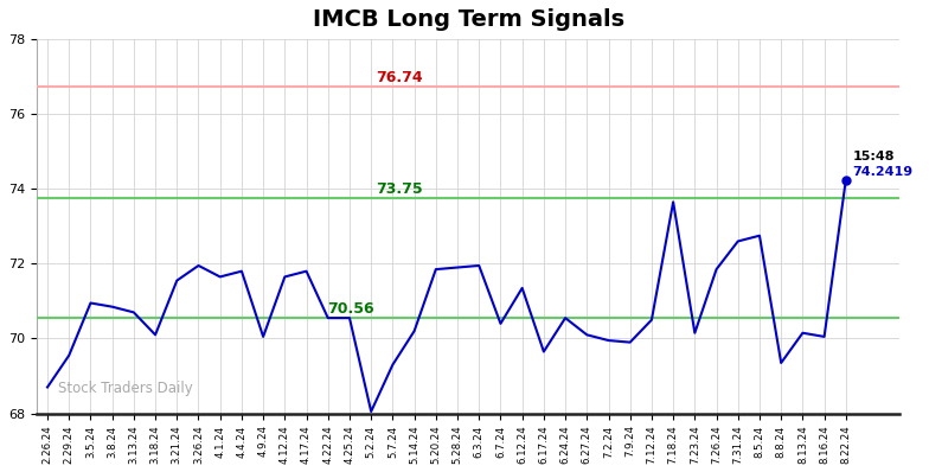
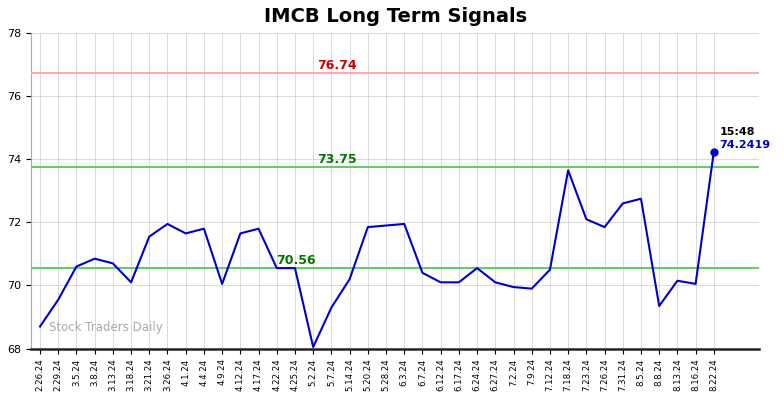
3.5.24: 70.95 -> 70.60
6.12.24: 71.35 -> 70.10
6.17.24: 69.65 -> 70.10
7.23.24: 70.15 -> 72.10
